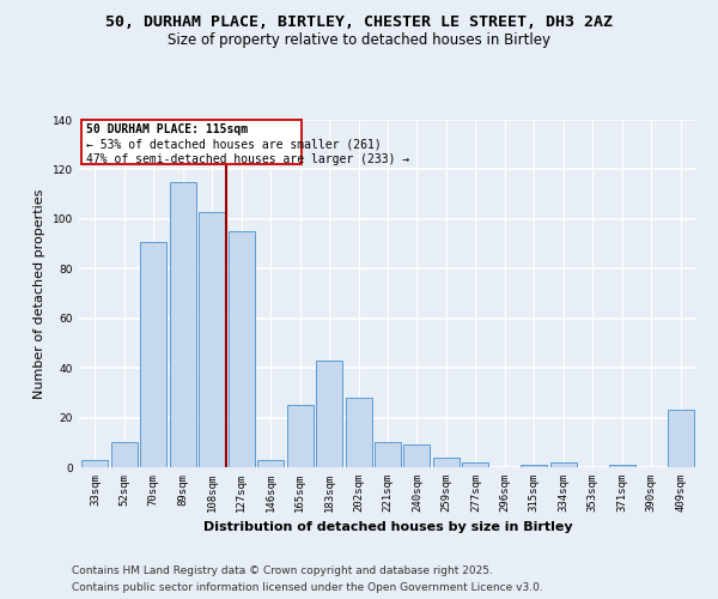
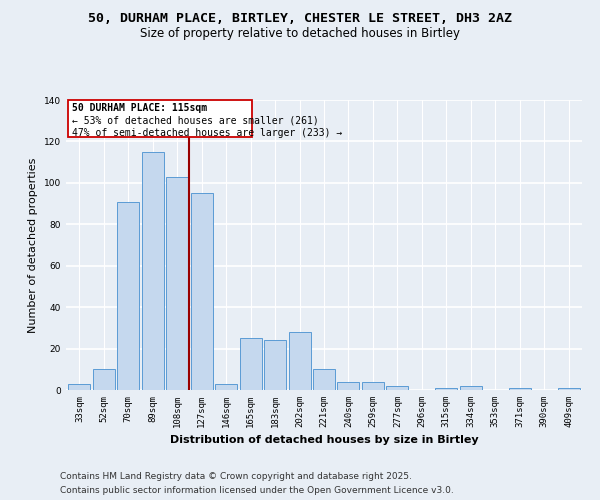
183sqm: 43 -> 24
240sqm: 9 -> 4
409sqm: 23 -> 1
